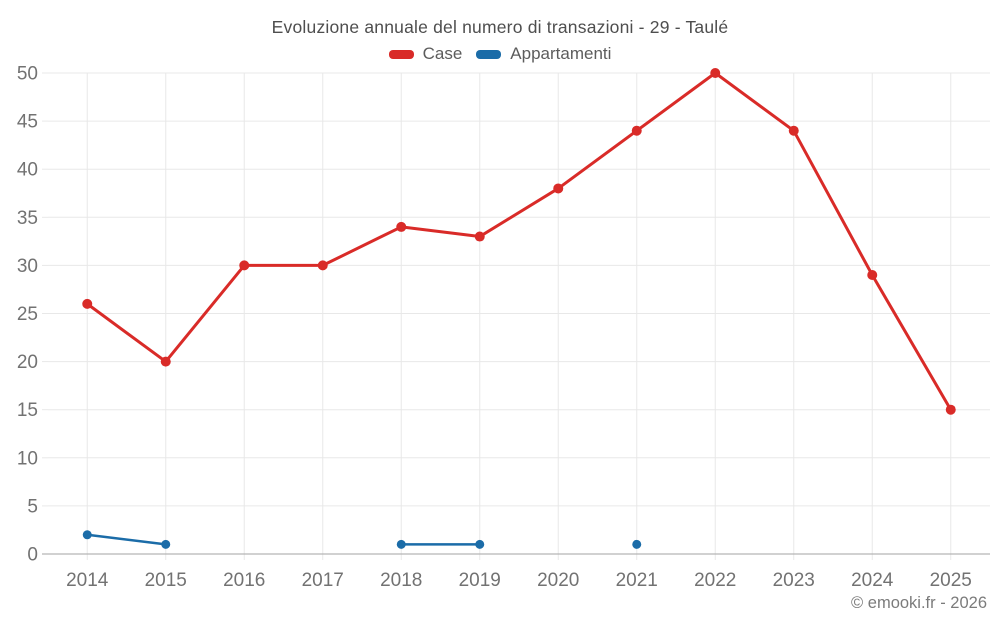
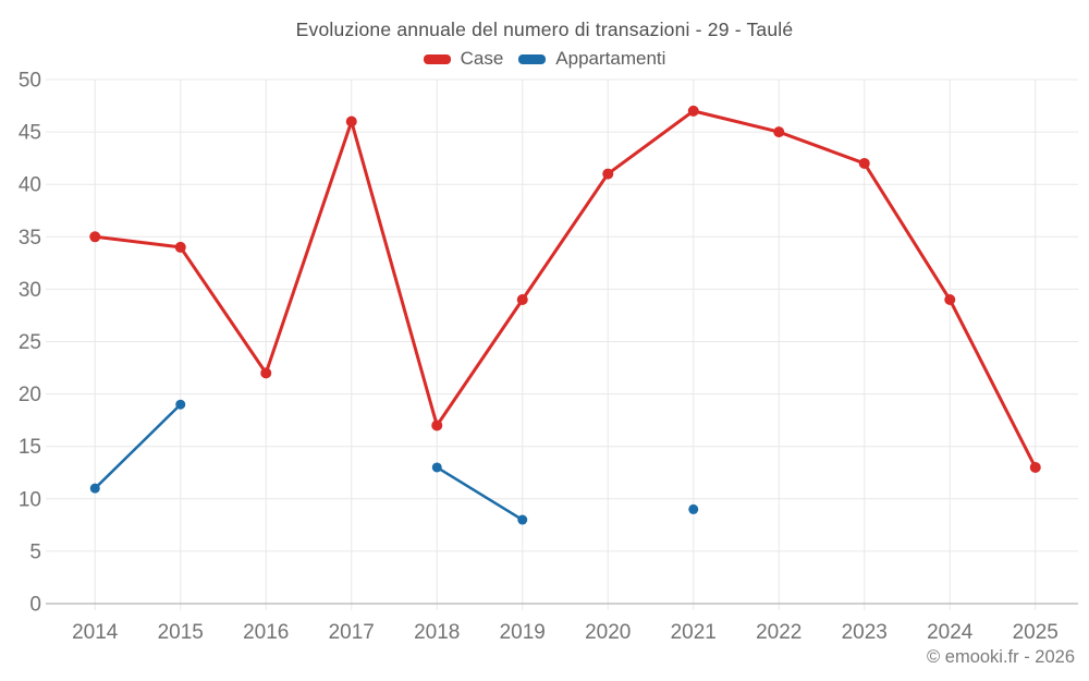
Case/2014: 26 -> 35
Appartamenti/2014: 2 -> 11
Case/2015: 20 -> 34
Appartamenti/2015: 1 -> 19
Case/2016: 30 -> 22
Case/2017: 30 -> 46
Case/2018: 34 -> 17
Appartamenti/2018: 1 -> 13
Case/2019: 33 -> 29
Appartamenti/2019: 1 -> 8
Case/2020: 38 -> 41
Case/2021: 44 -> 47
Appartamenti/2021: 1 -> 9
Case/2022: 50 -> 45
Case/2023: 44 -> 42
Case/2025: 15 -> 13
